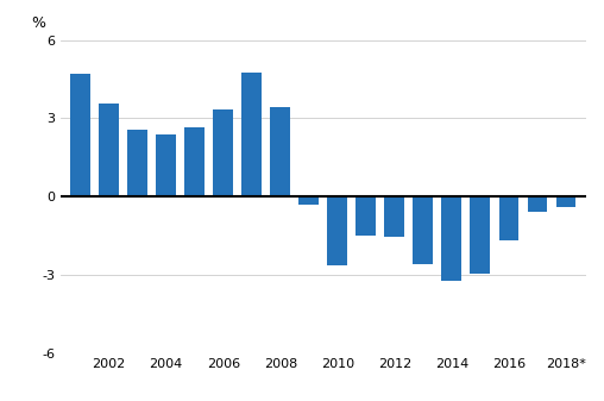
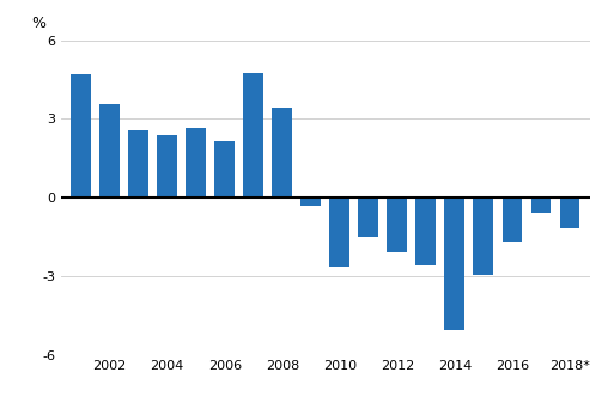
2006: 3.35 -> 2.15
2012: -1.55 -> -2.10
2014: -3.25 -> -5.05
2018*: -0.40 -> -1.20
